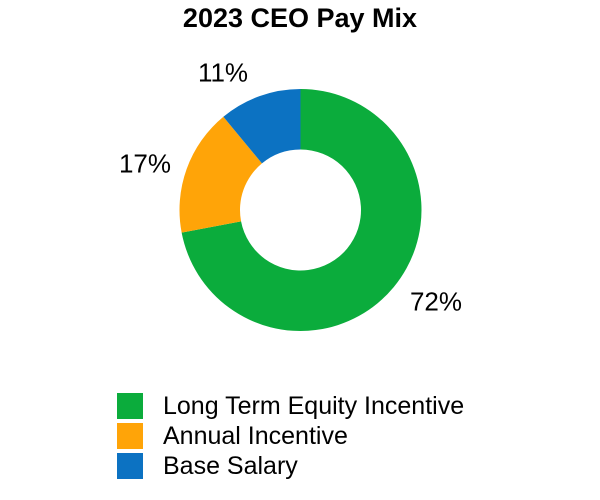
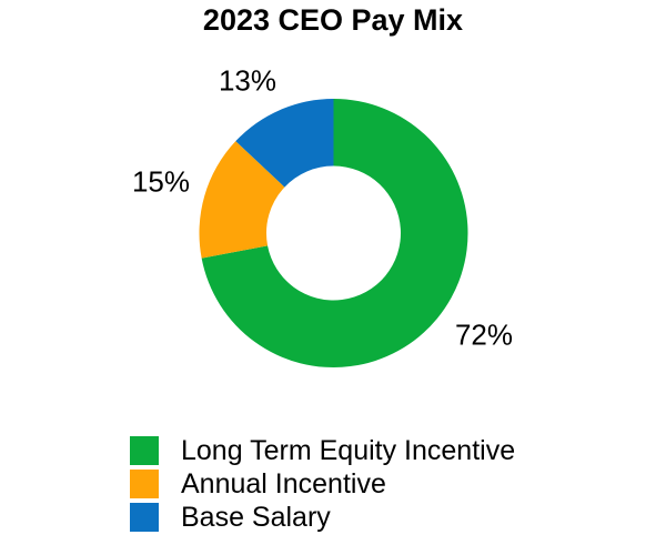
Annual Incentive: 17% -> 15%
Base Salary: 11% -> 13%
